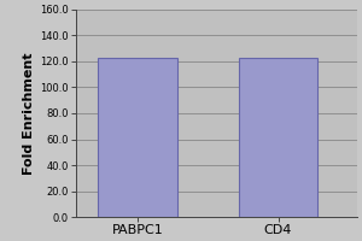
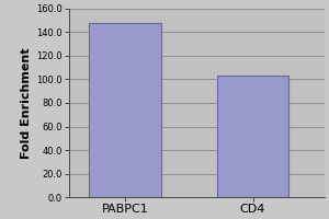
PABPC1: 123 -> 148
CD4: 123 -> 103
